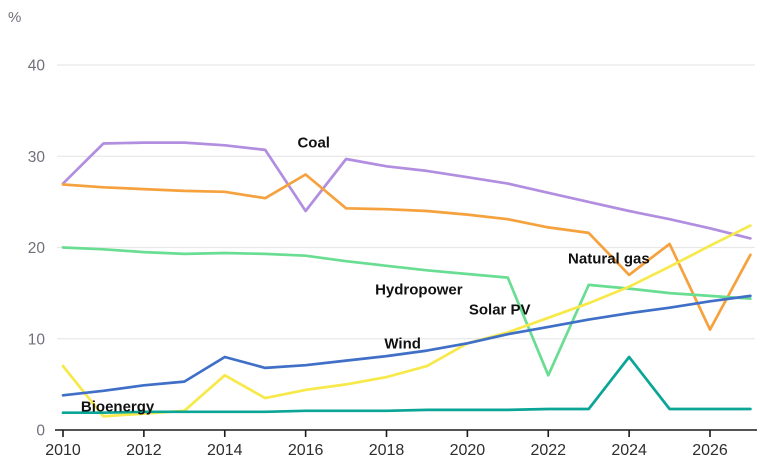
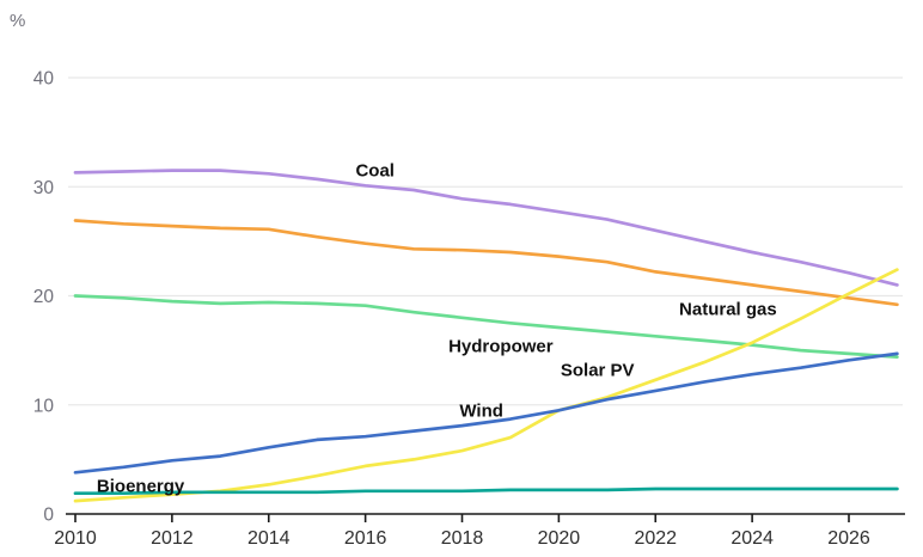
Coal/2010: 27 -> 31
Solar PV/2010: 7 -> 1
Solar PV/2014: 6 -> 3
Wind/2014: 8 -> 6
Coal/2016: 24 -> 30
Natural gas/2016: 28 -> 25
Hydropower/2022: 6 -> 16
Natural gas/2024: 17 -> 21
Bioenergy/2024: 8 -> 2
Natural gas/2026: 11 -> 20
